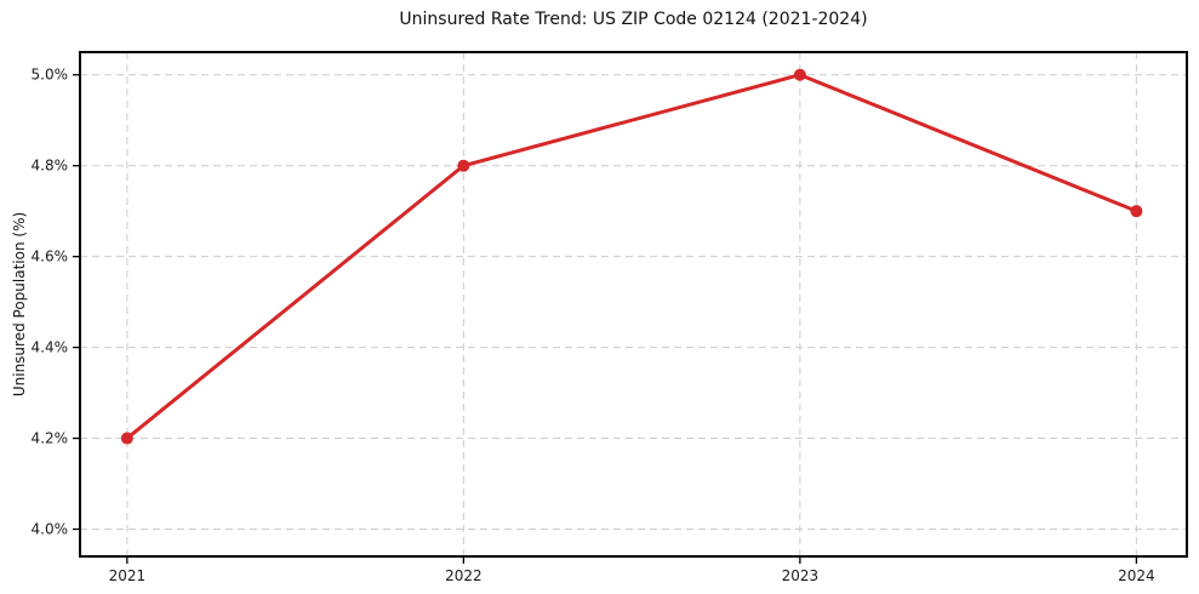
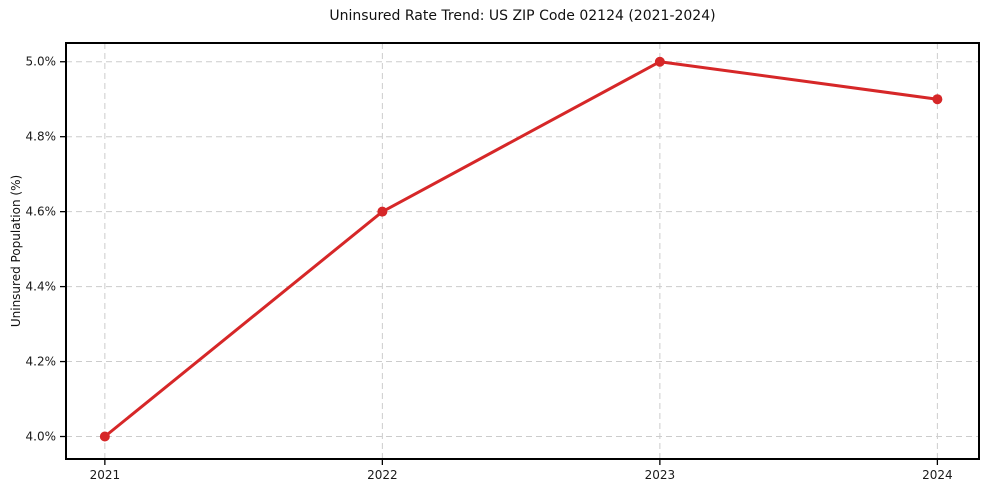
2021: 4.2% -> 4.0%
2022: 4.8% -> 4.6%
2024: 4.7% -> 4.9%
